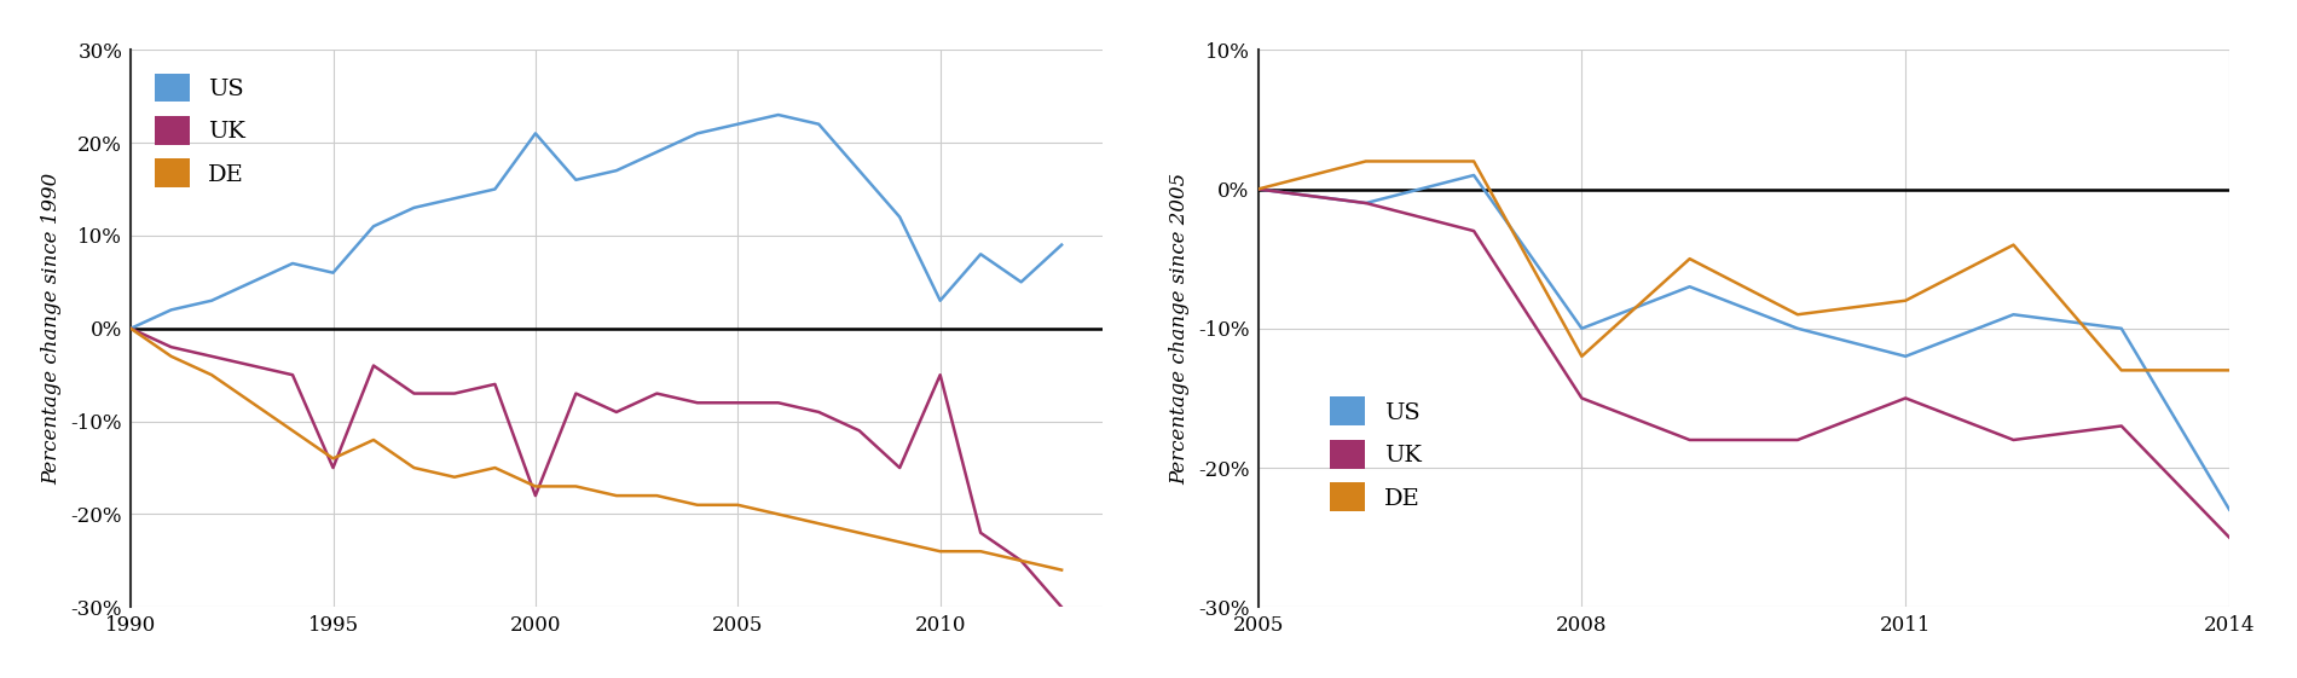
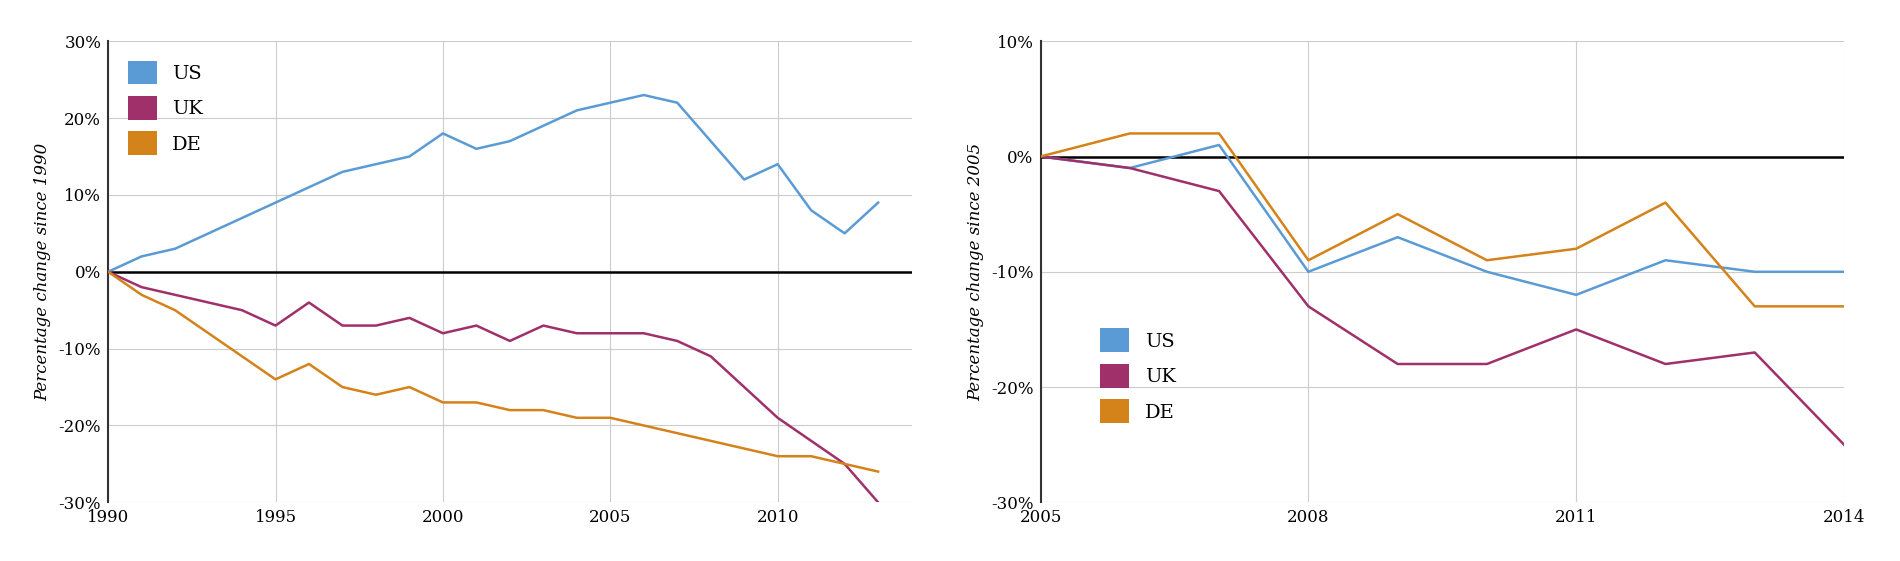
US/1995: 6% -> 9%
UK/1995: -15% -> -7%
US/2000: 21% -> 18%
UK/2000: -18% -> -8%
US/2010: 3% -> 14%
UK/2010: -5% -> -19%
UK/2008: -15% -> -13%
DE/2008: -12% -> -9%
US/2014: -23% -> -10%
